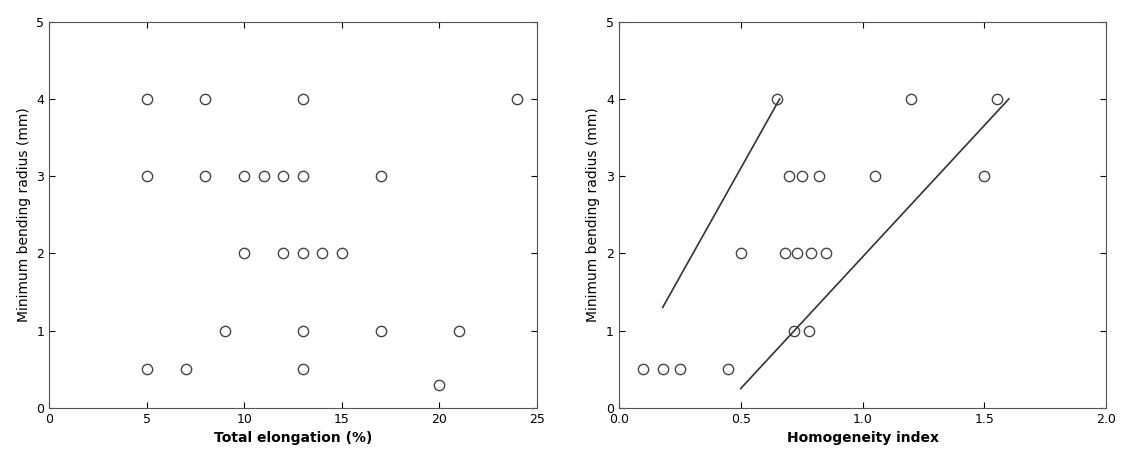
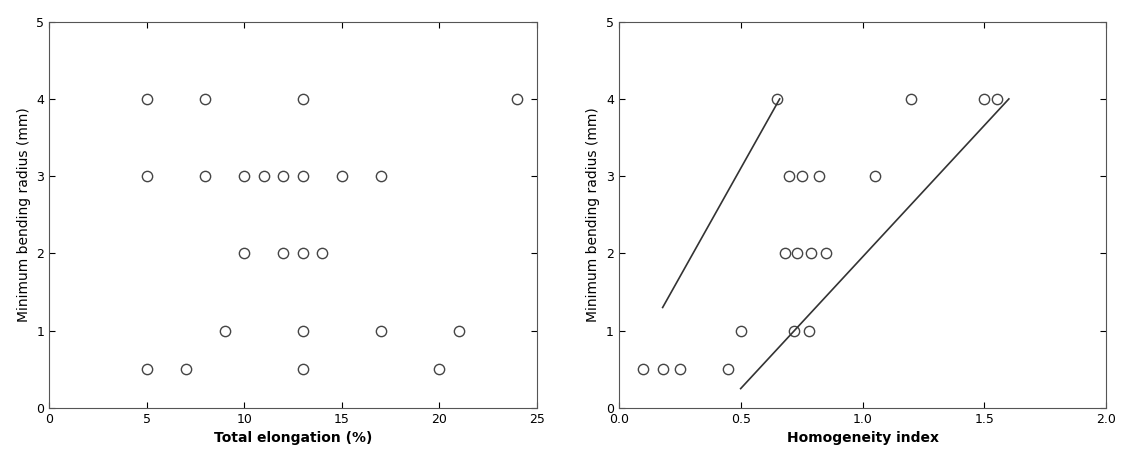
15: 2.0 -> 3.0
20: 0.3 -> 0.5
0.5: 2.0 -> 1.0
1.5: 3.0 -> 4.0
